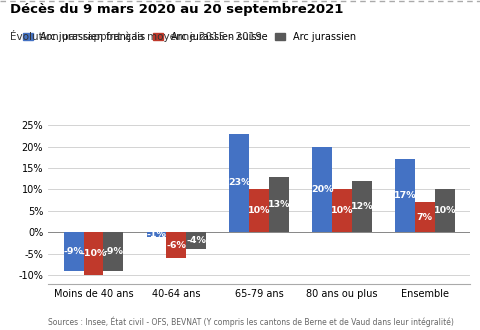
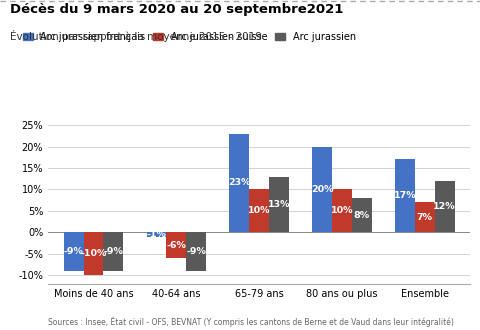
Arc jurassien/40-64 ans: -4% -> -9%
Arc jurassien/80 ans ou plus: 12% -> 8%
Arc jurassien/Ensemble: 10% -> 12%
